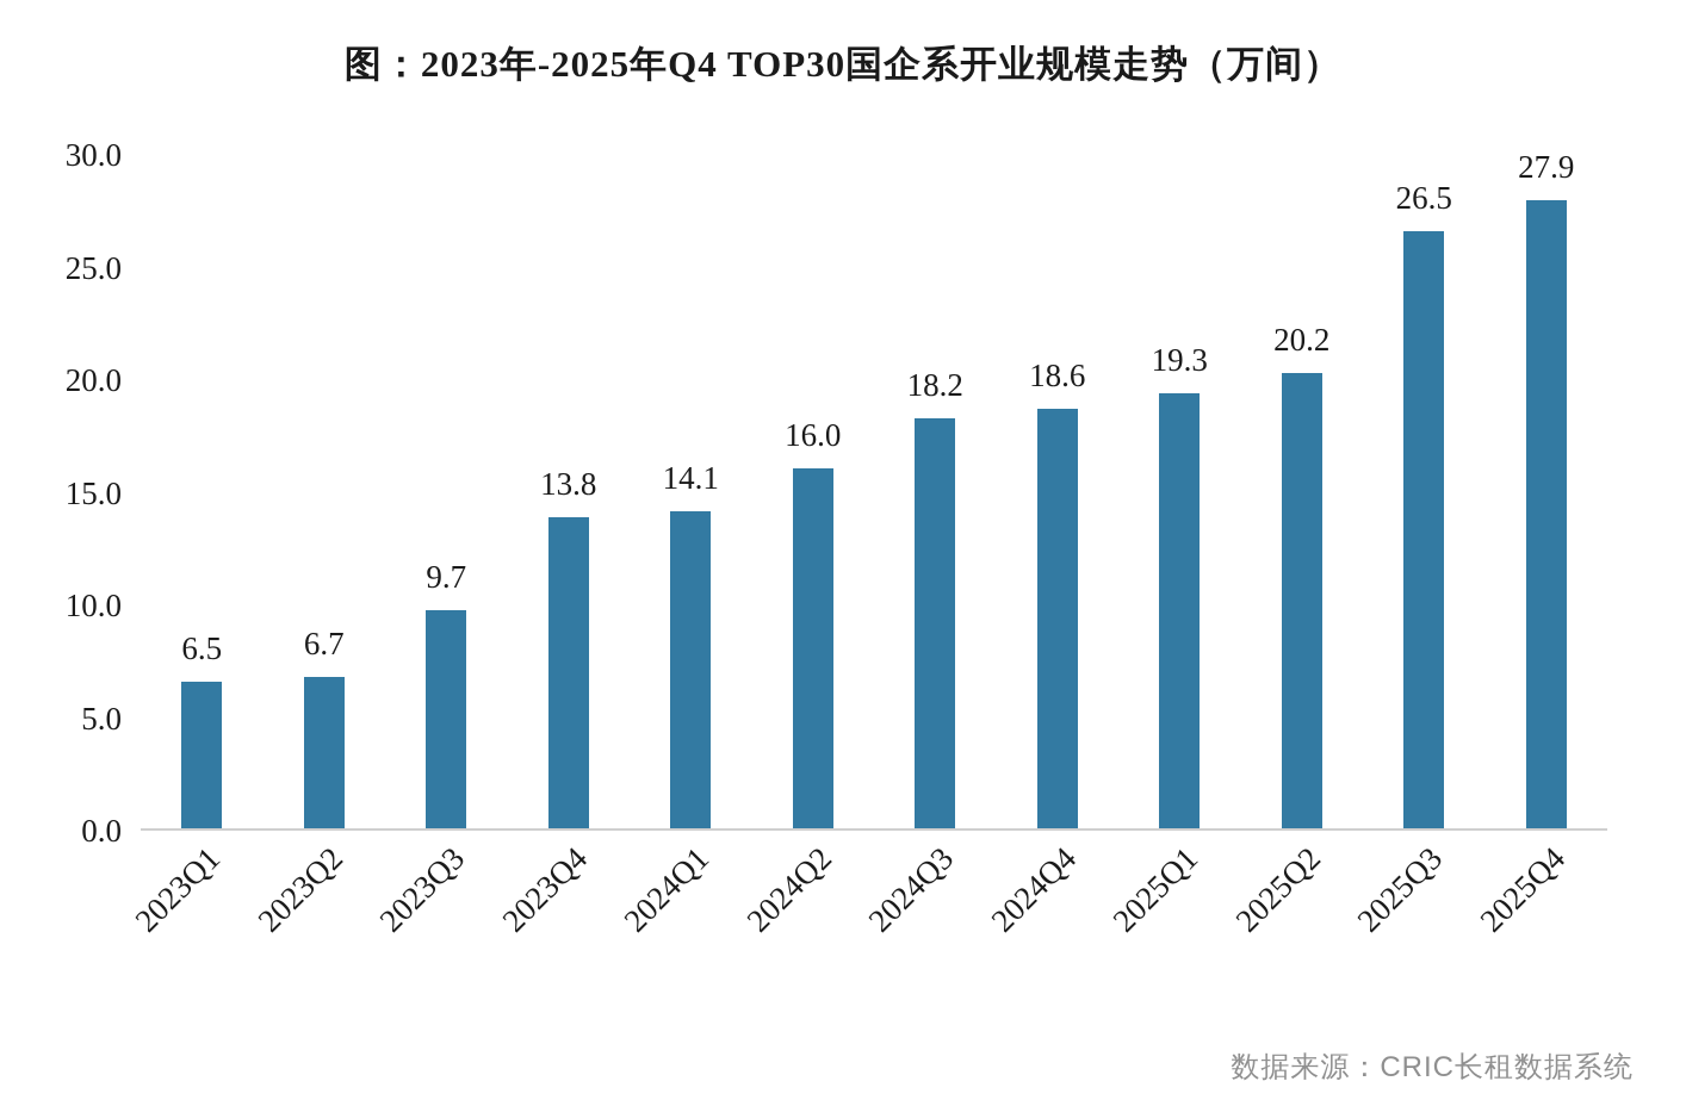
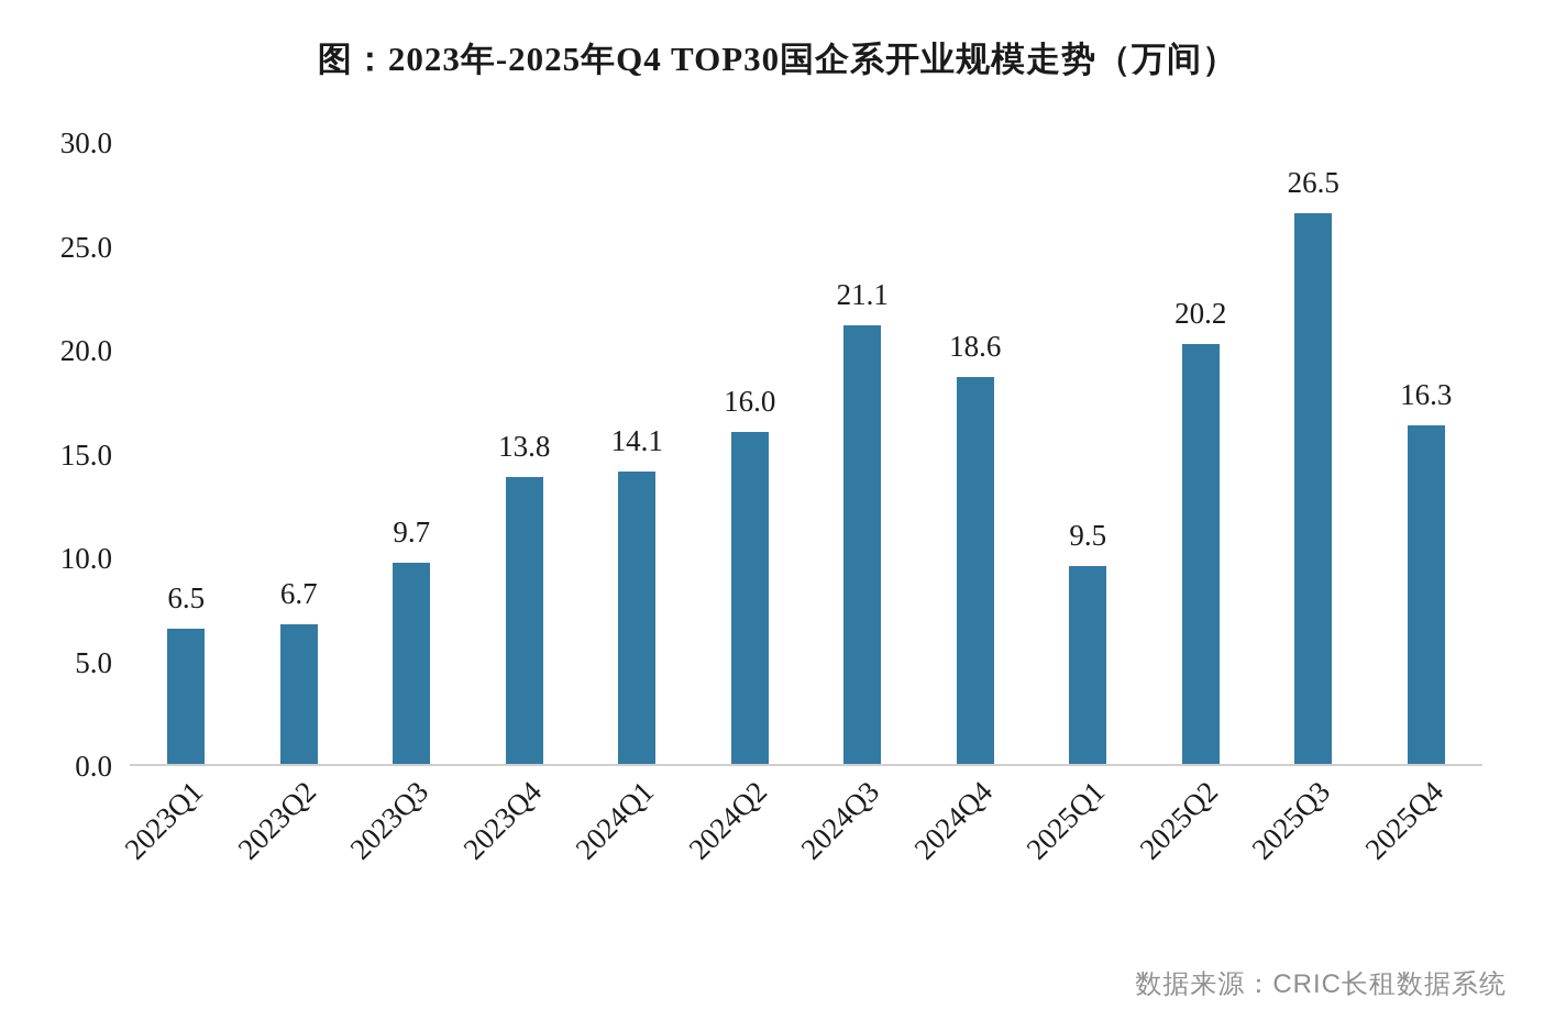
2024Q3: 18.2 -> 21.1
2025Q1: 19.3 -> 9.5
2025Q4: 27.9 -> 16.3
